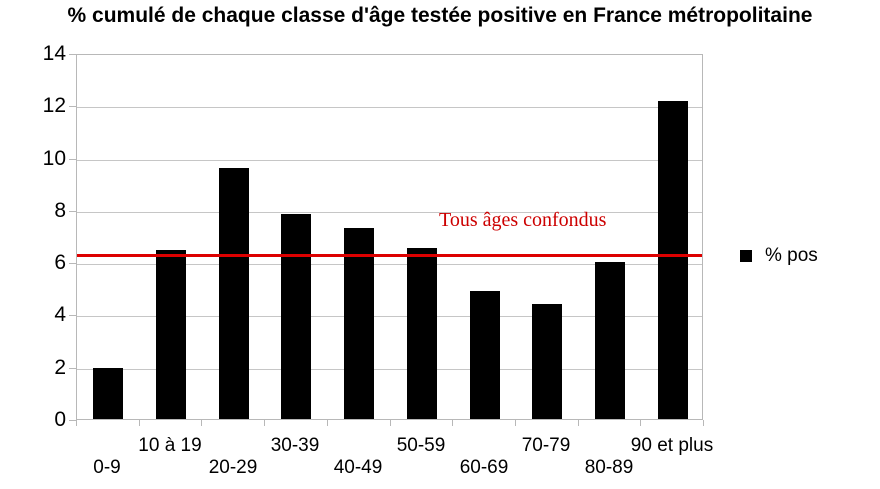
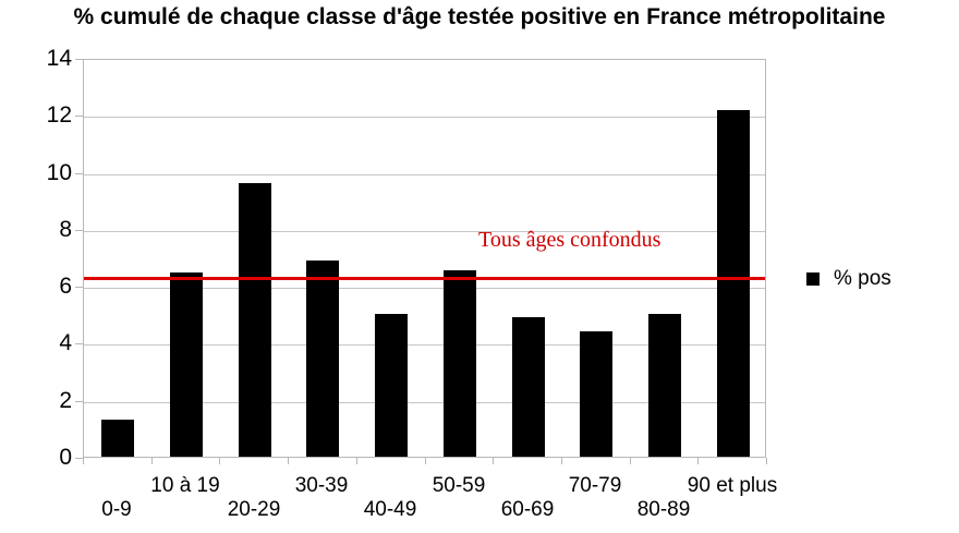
0-9: 1.9 -> 1.3
30-39: 7.8 -> 6.9
40-49: 7.3 -> 5.0
80-89: 6.0 -> 5.0
